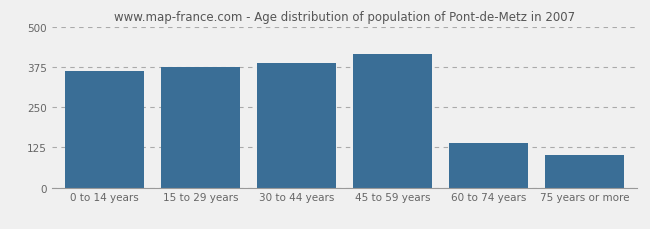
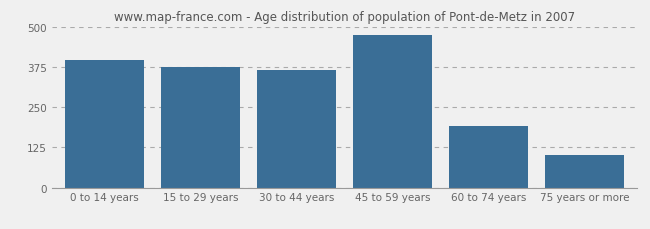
0 to 14 years: 363 -> 395
30 to 44 years: 388 -> 365
45 to 59 years: 415 -> 475
60 to 74 years: 140 -> 190
